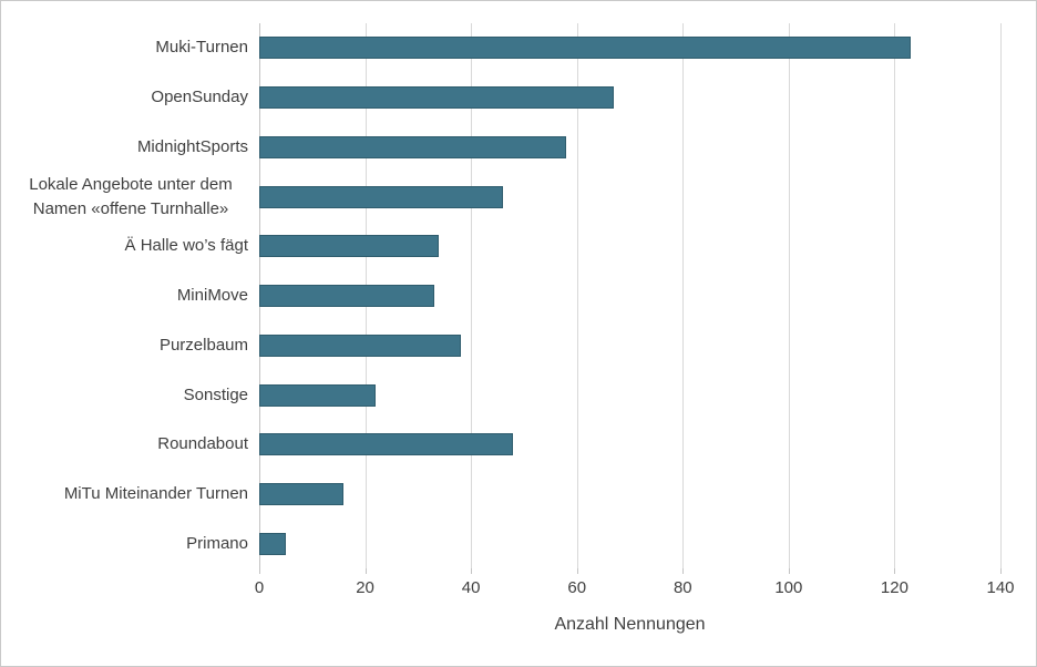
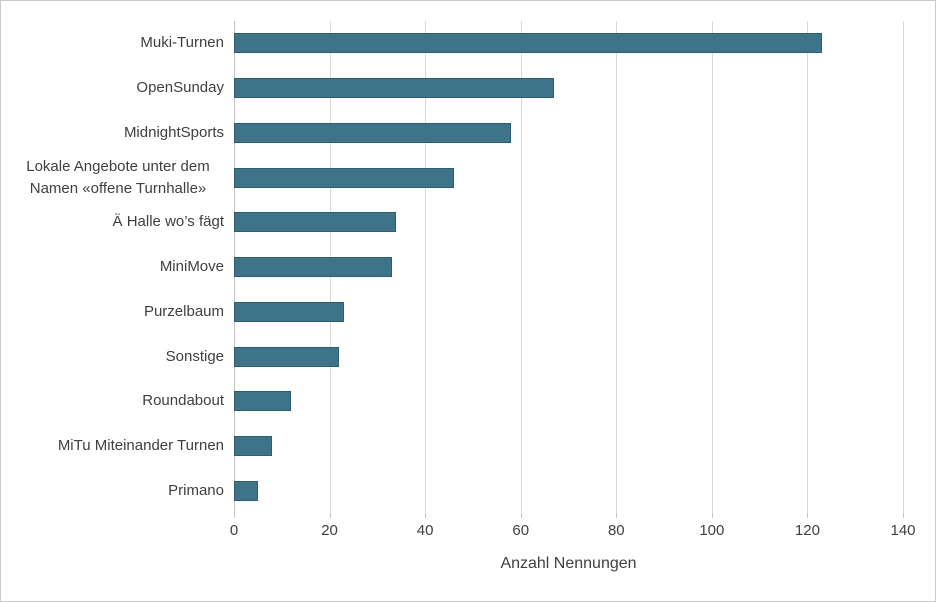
Purzelbaum: 38 -> 23
Roundabout: 48 -> 12
MiTu Miteinander Turnen: 16 -> 8
